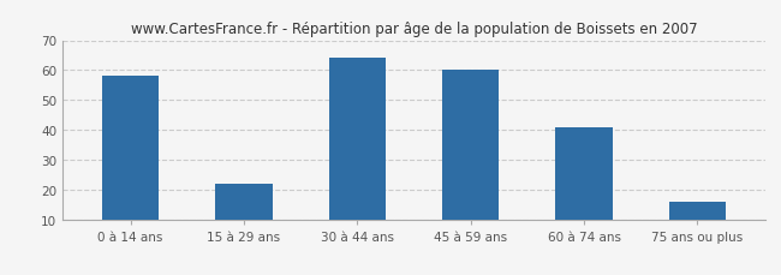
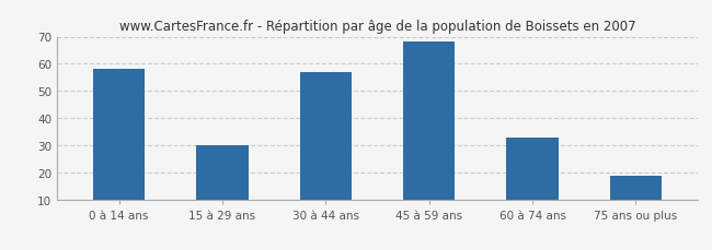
15 à 29 ans: 22 -> 30
30 à 44 ans: 64 -> 57
45 à 59 ans: 60 -> 68
60 à 74 ans: 41 -> 33
75 ans ou plus: 16 -> 19
